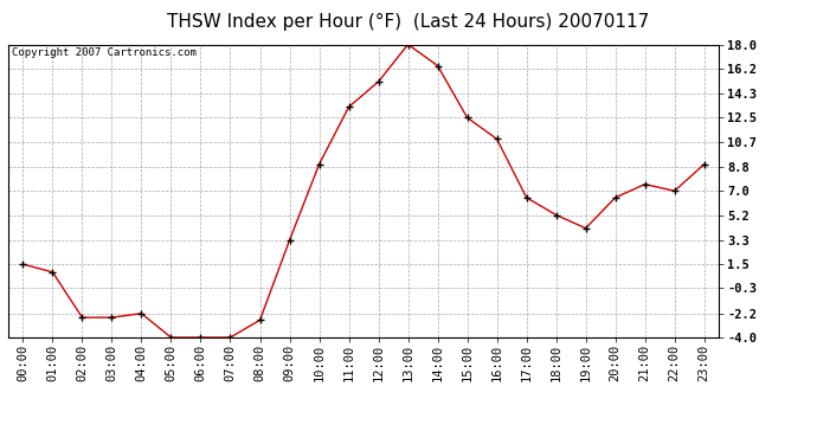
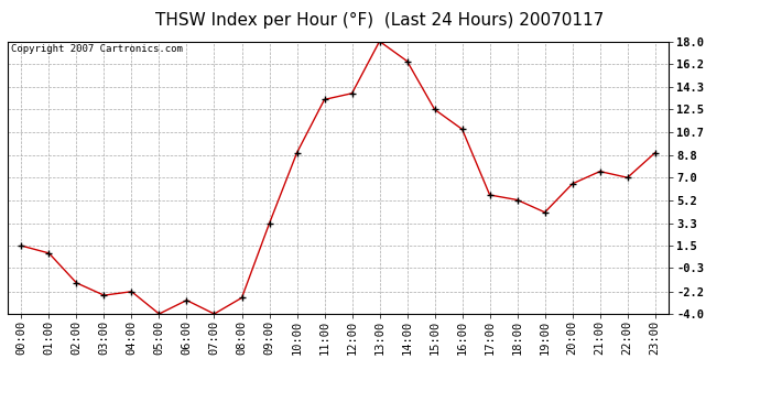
02:00: -2.5 -> -1.5
06:00: -4.0 -> -2.9
12:00: 15.2 -> 13.8
17:00: 6.5 -> 5.6
